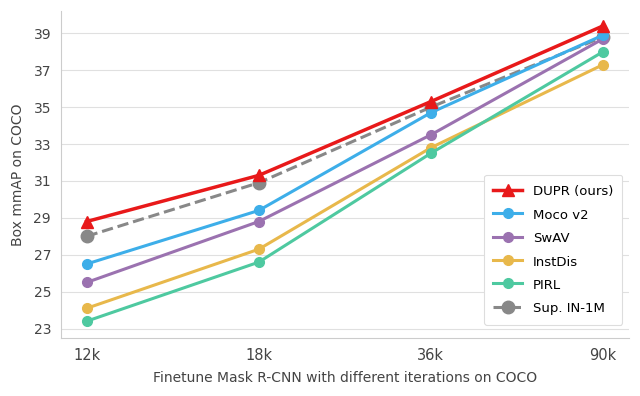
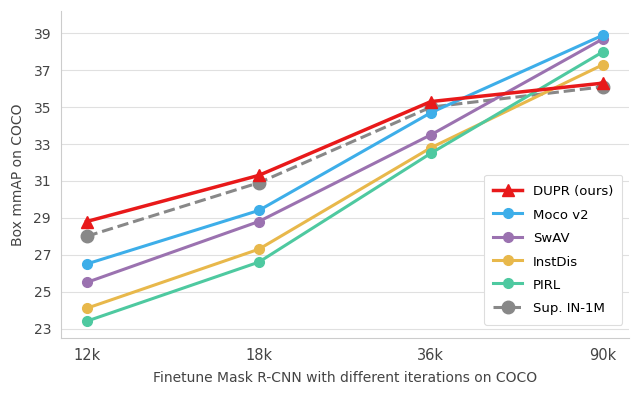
DUPR (ours)/90k: 39.4 -> 36.3
Sup. IN-1M/90k: 38.8 -> 36.1
